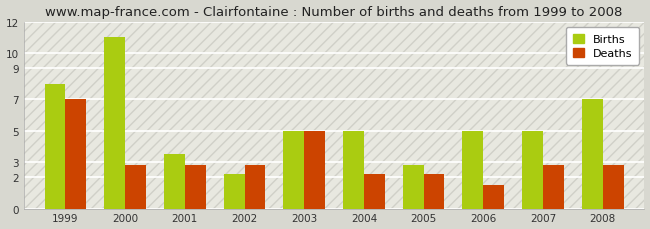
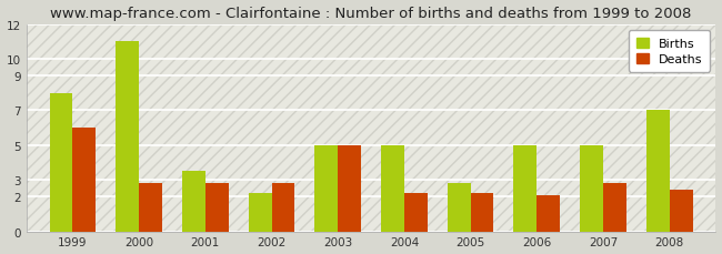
Deaths/1999: 7.0 -> 6.0
Deaths/2006: 1.5 -> 2.1
Deaths/2008: 2.8 -> 2.4
